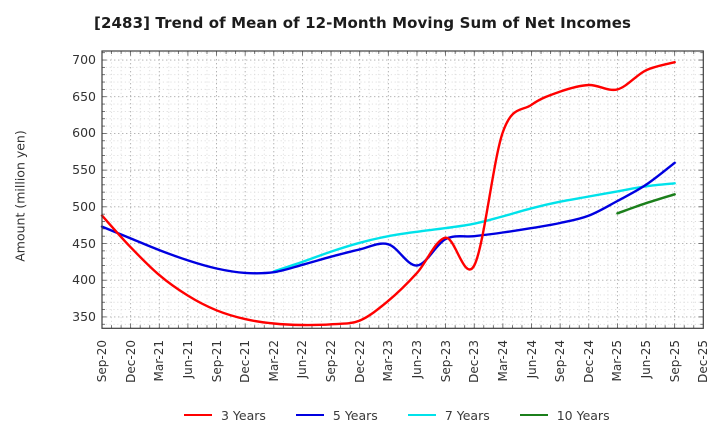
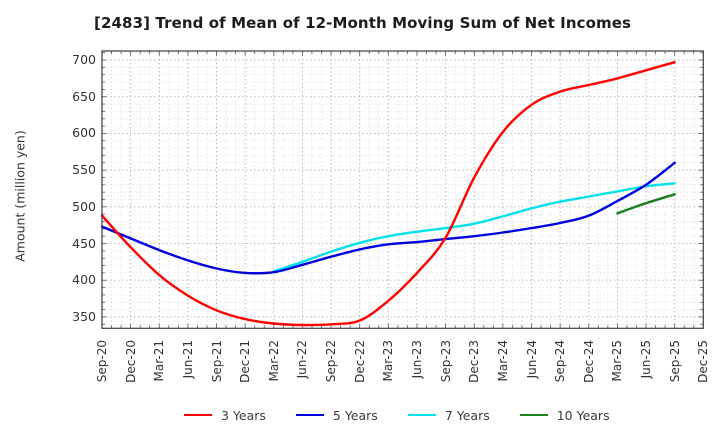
5 Years/Jun-23: 420 -> 450
3 Years/Dec-23: 420 -> 540
3 Years/Mar-25: 660 -> 680
